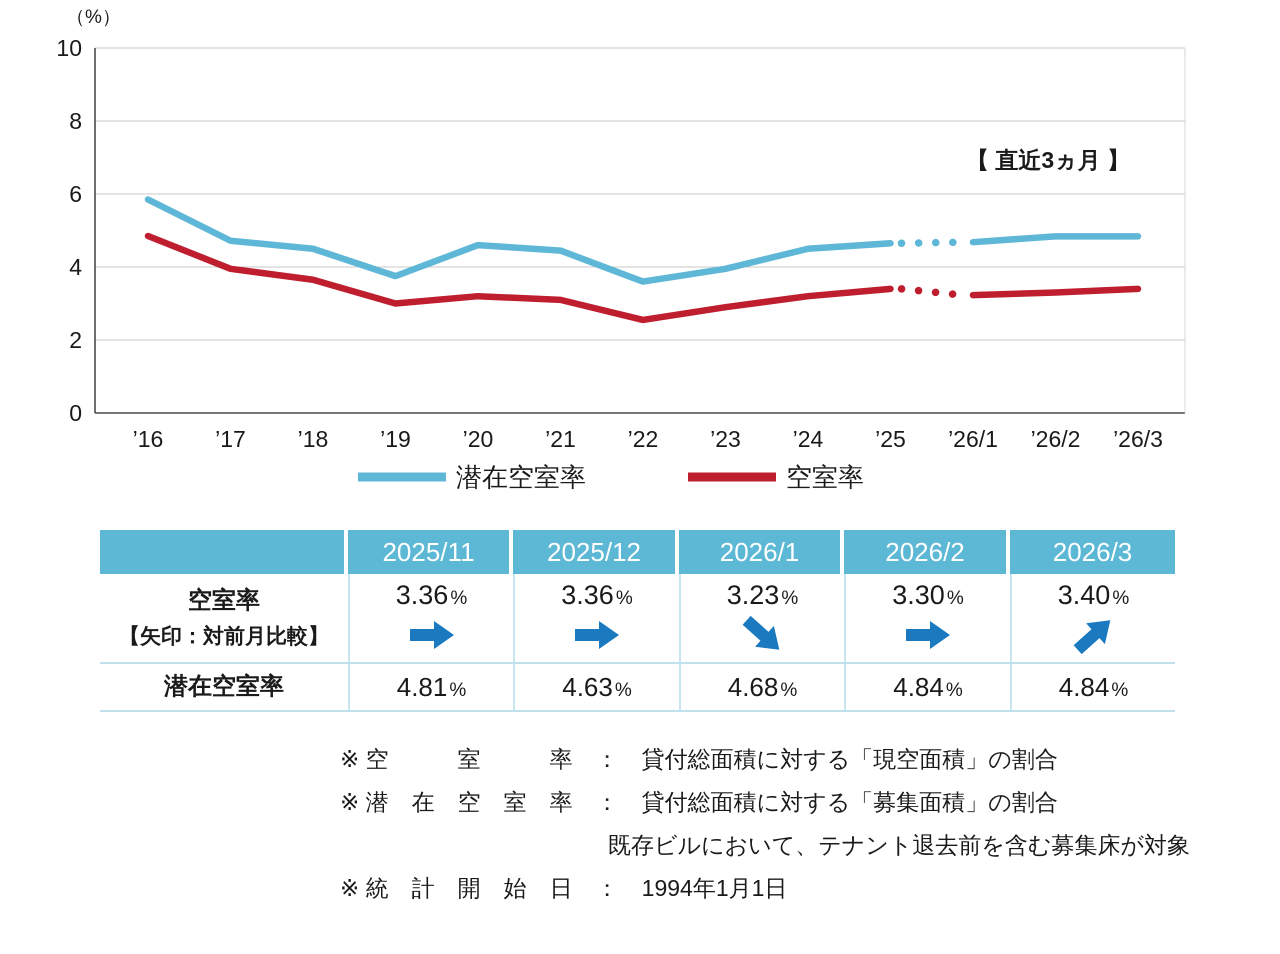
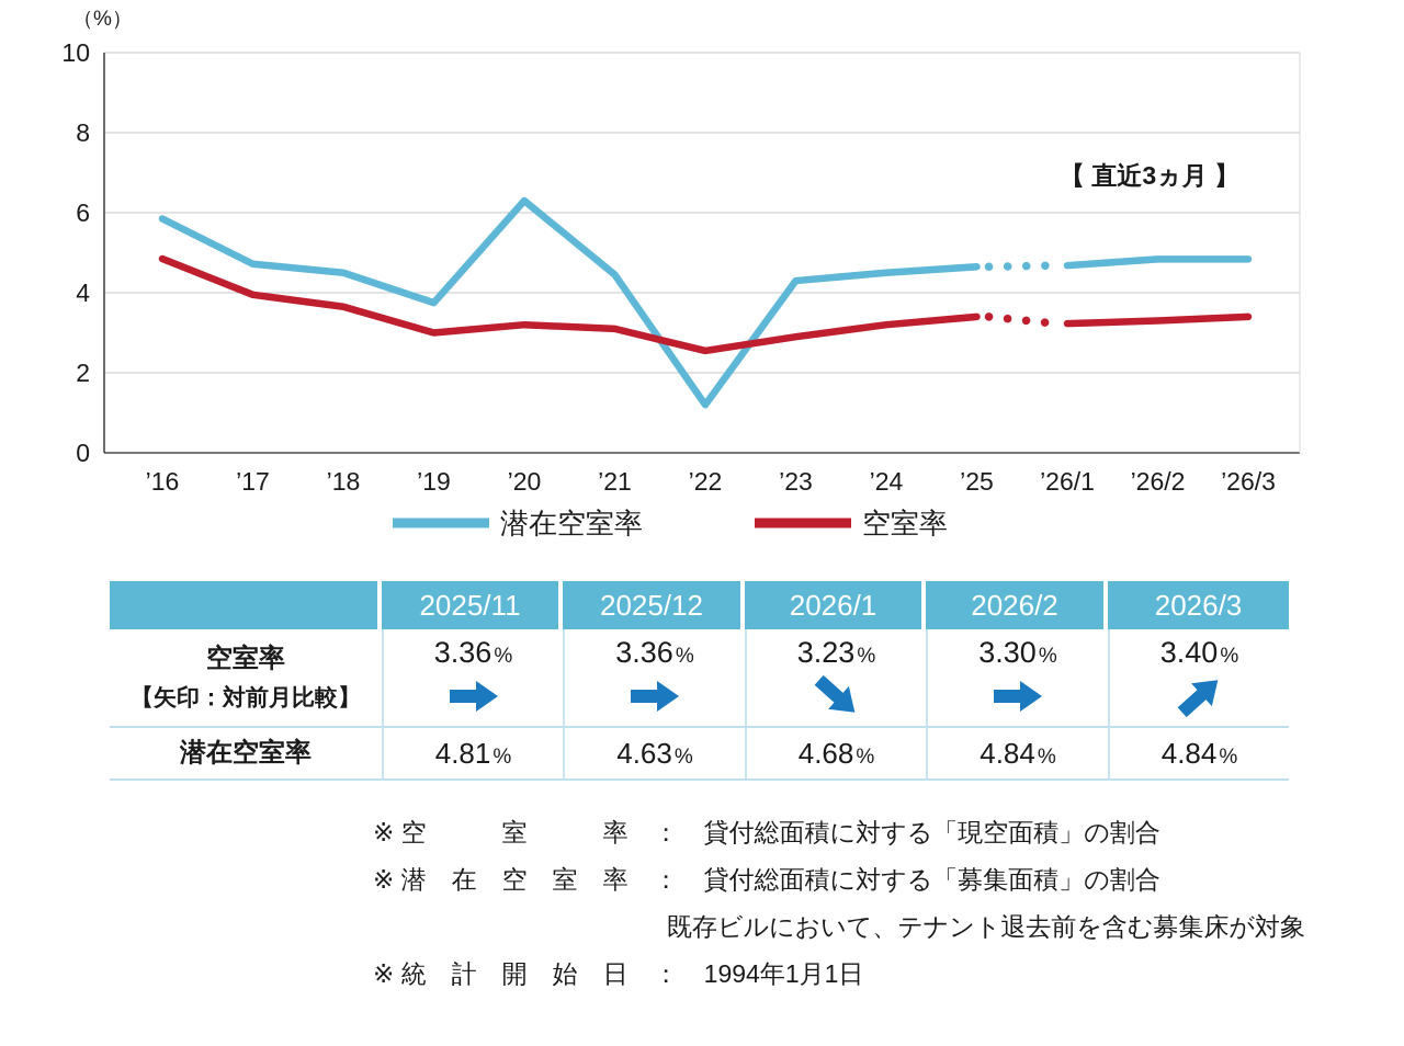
潜在空室率/’20: 4.6 -> 6.3
潜在空室率/’22: 3.6 -> 1.2
潜在空室率/’23: 4.0 -> 4.3
